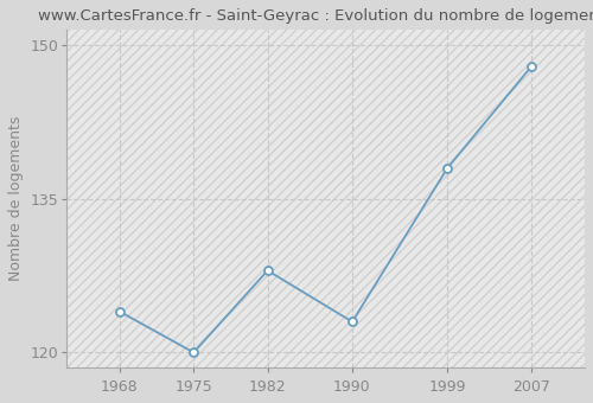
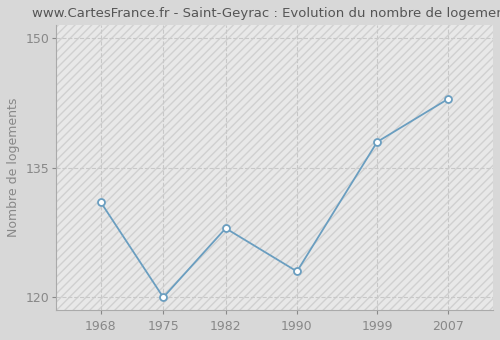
1968: 124 -> 131
2007: 148 -> 143
